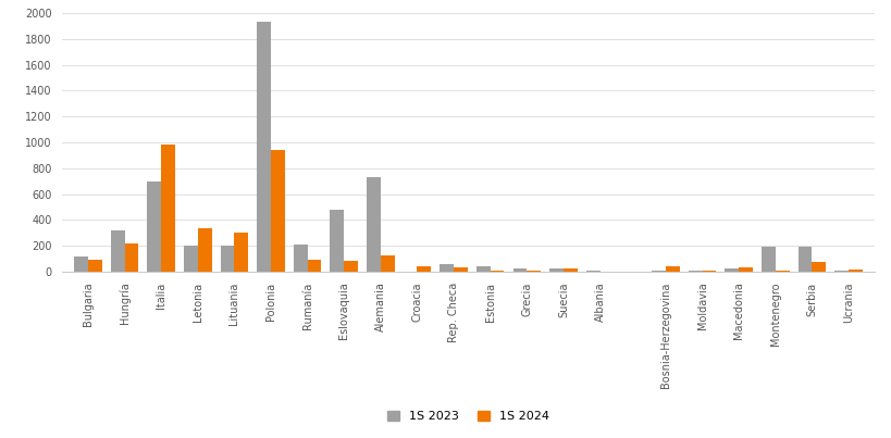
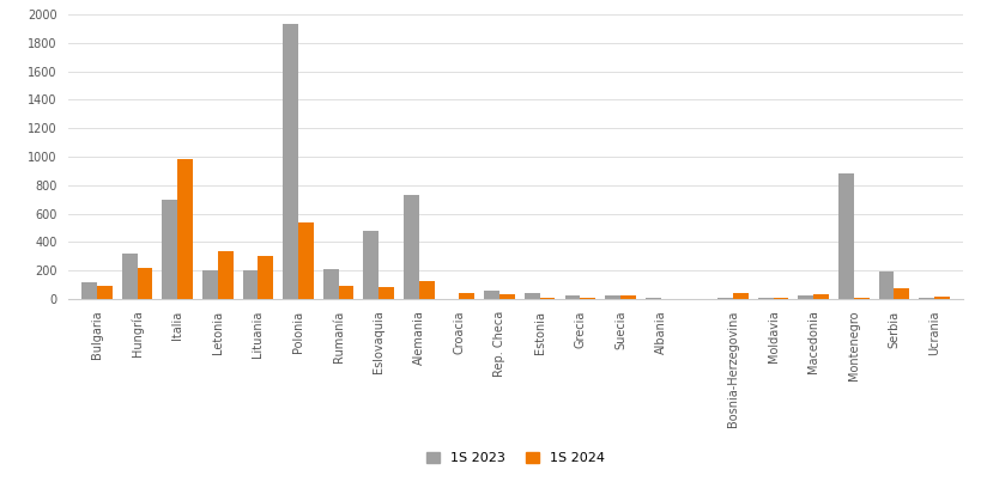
1S 2024/Polonia: 940 -> 540
1S 2023/Montenegro: 190 -> 880
